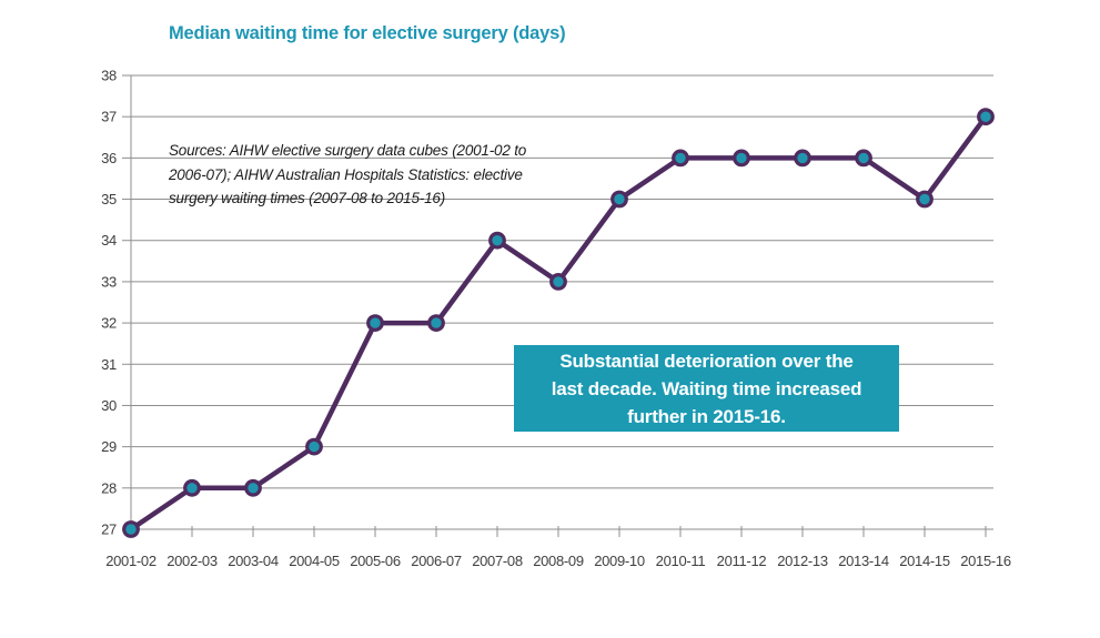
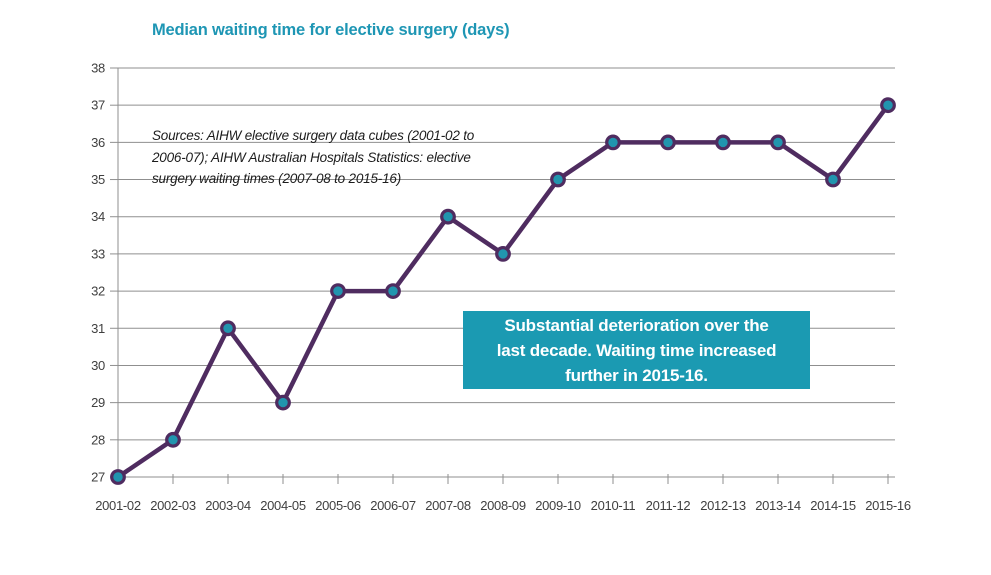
2003-04: 28 -> 31
